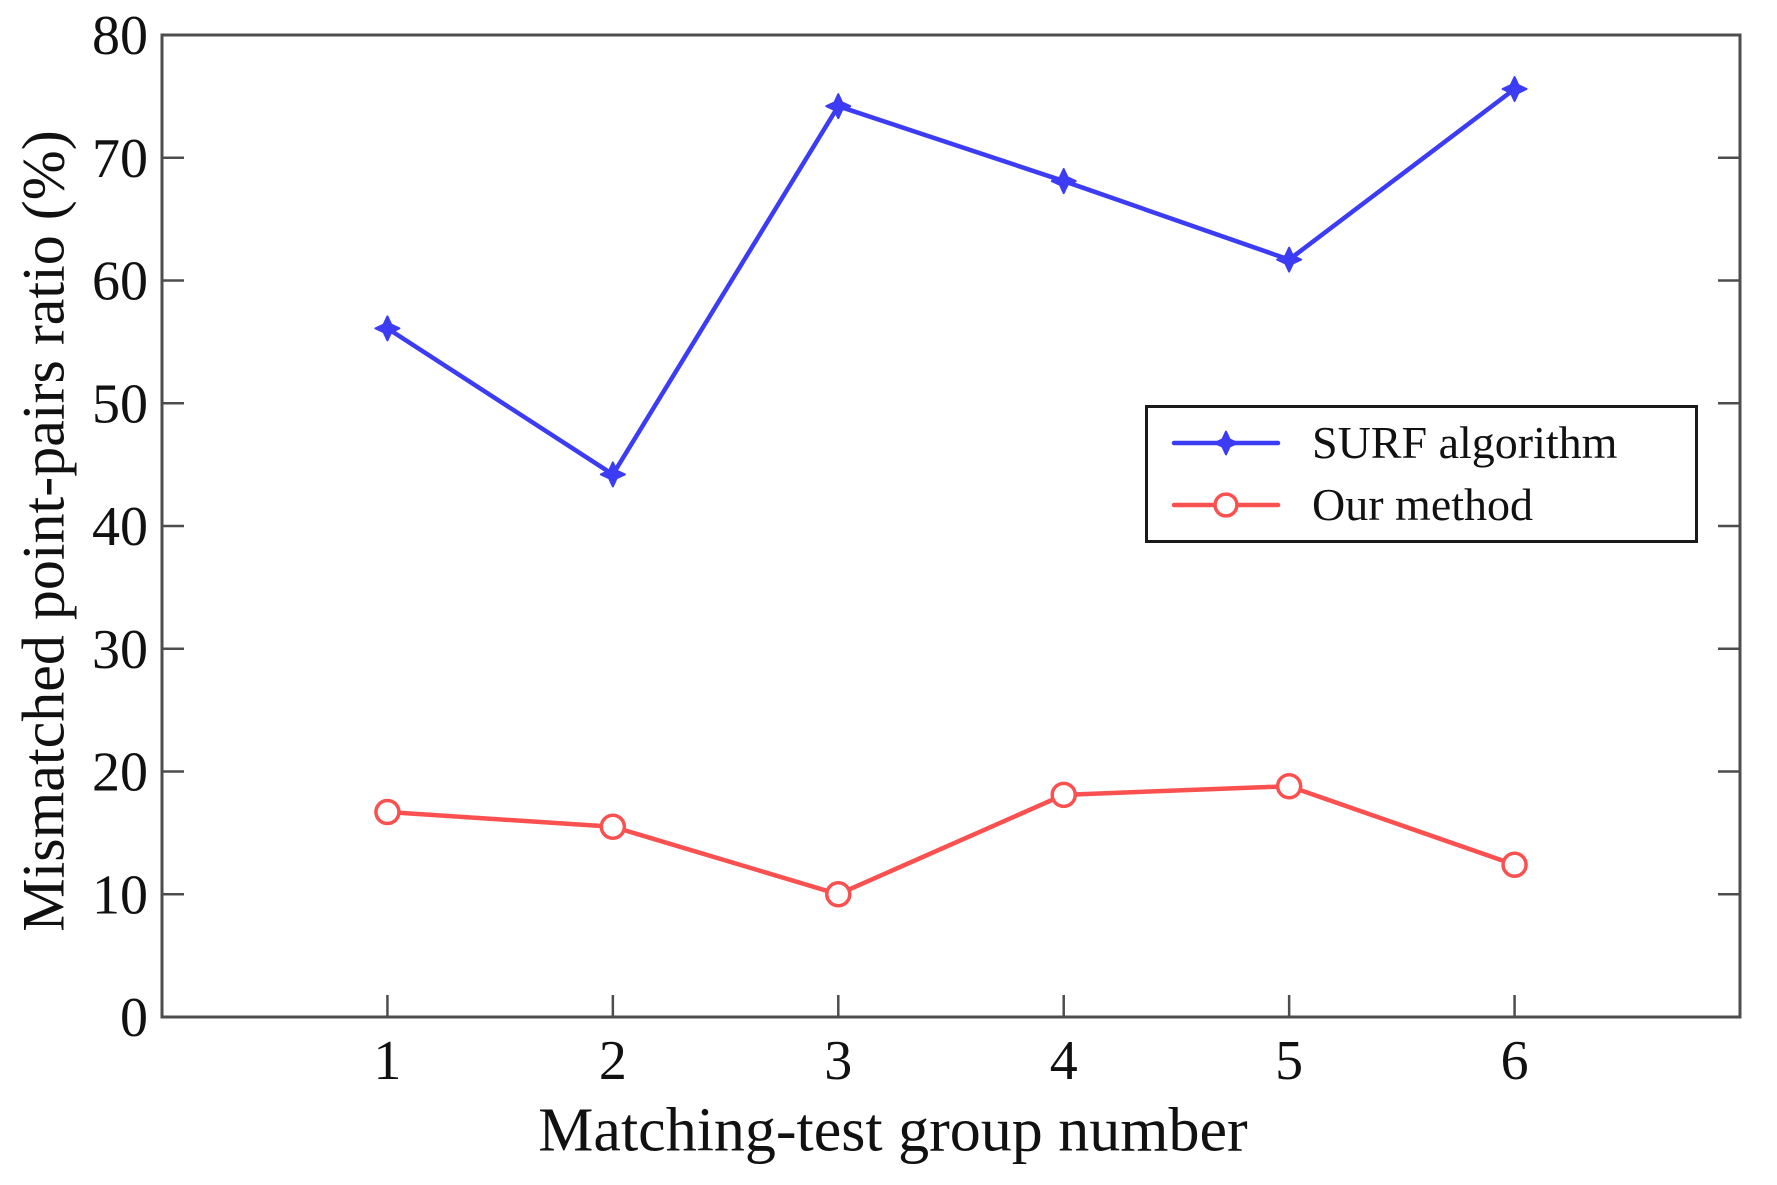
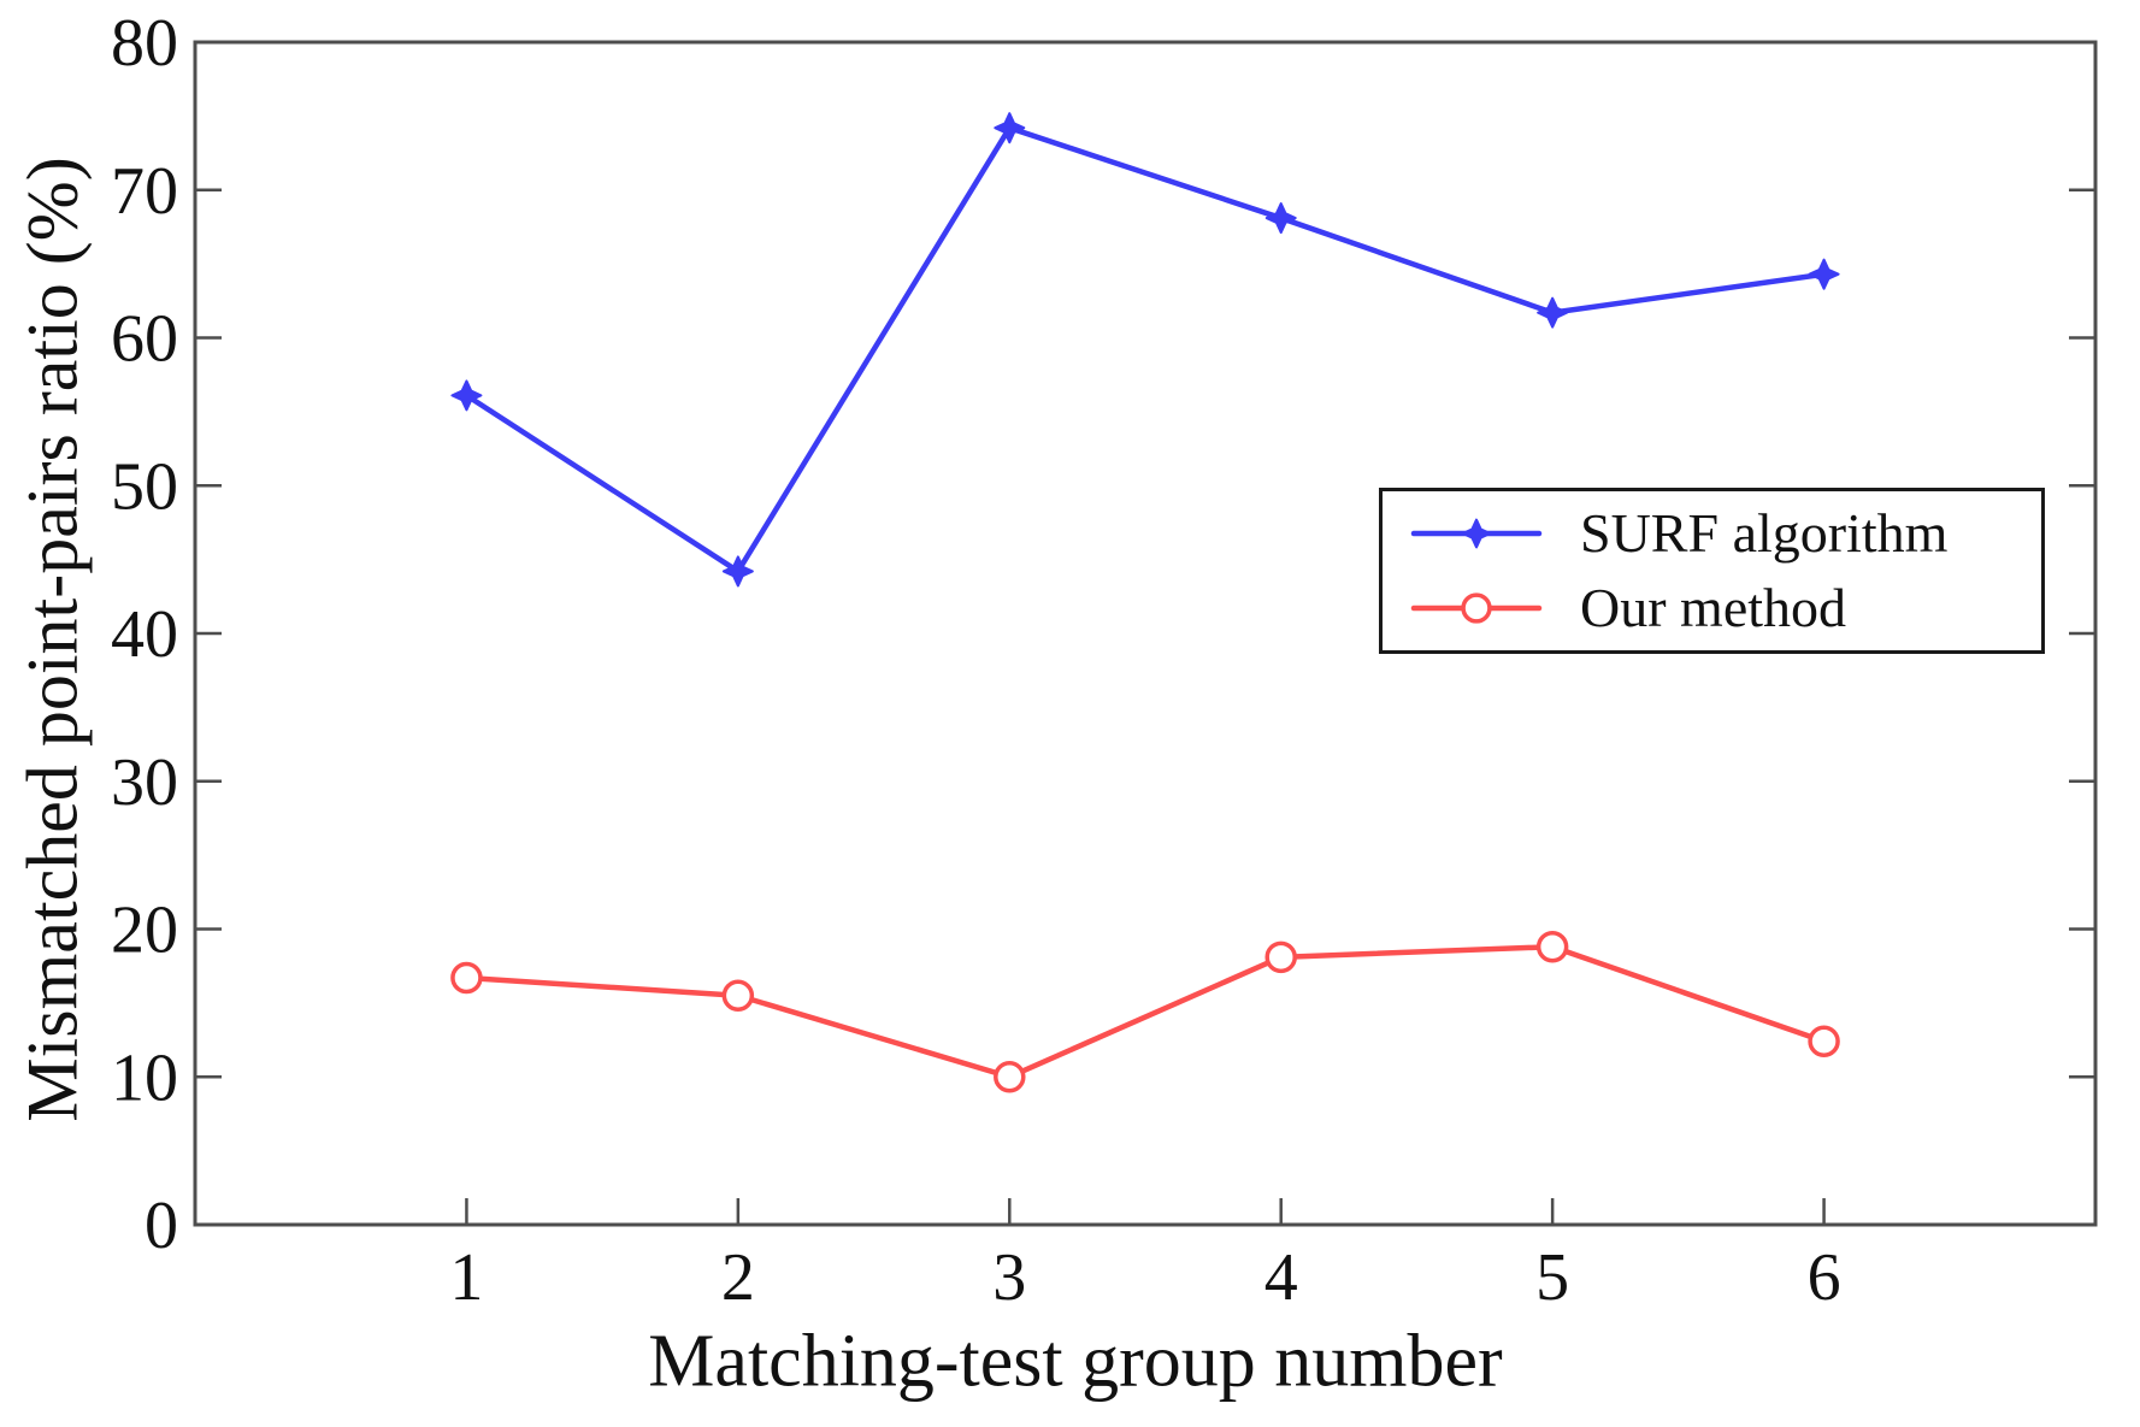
SURF algorithm/6: 75.6 -> 64.3
